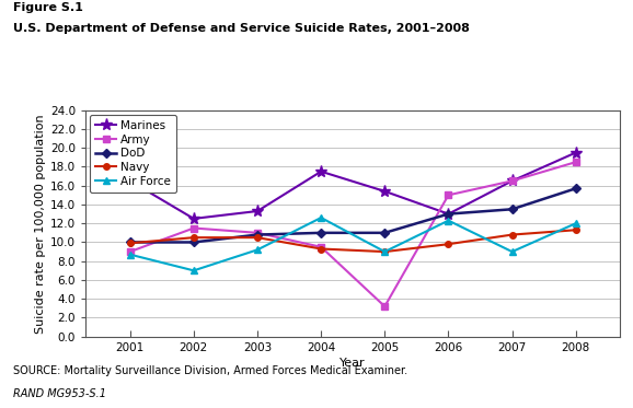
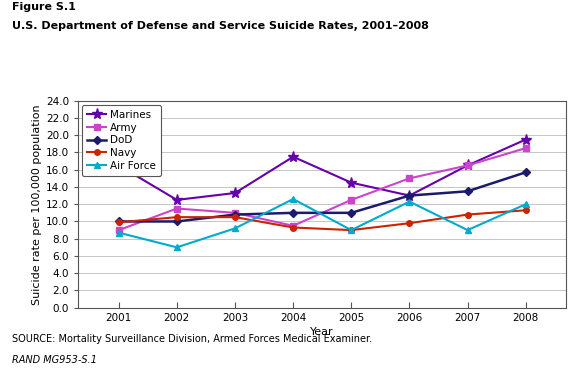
Marines/2005: 15.4 -> 14.5
Army/2005: 3.2 -> 12.5
